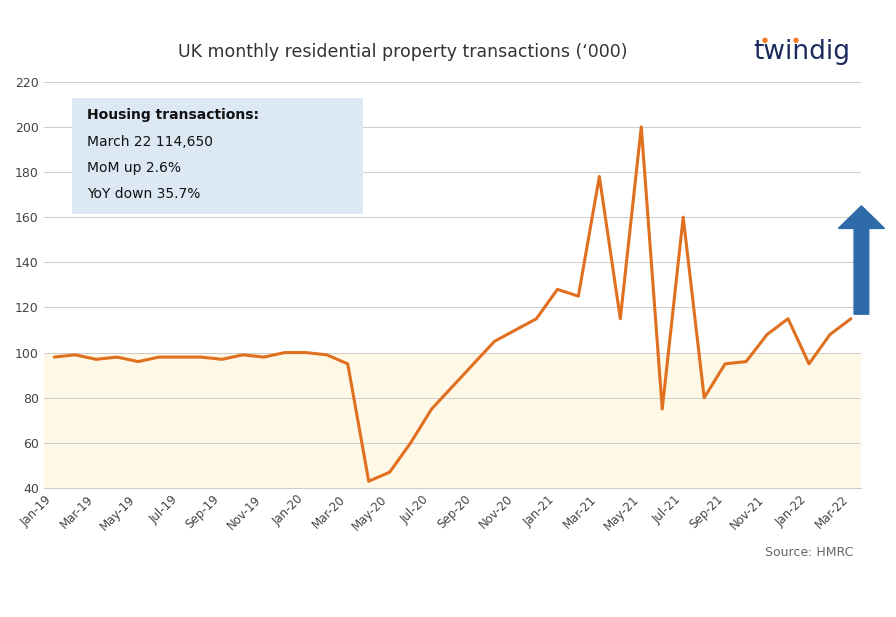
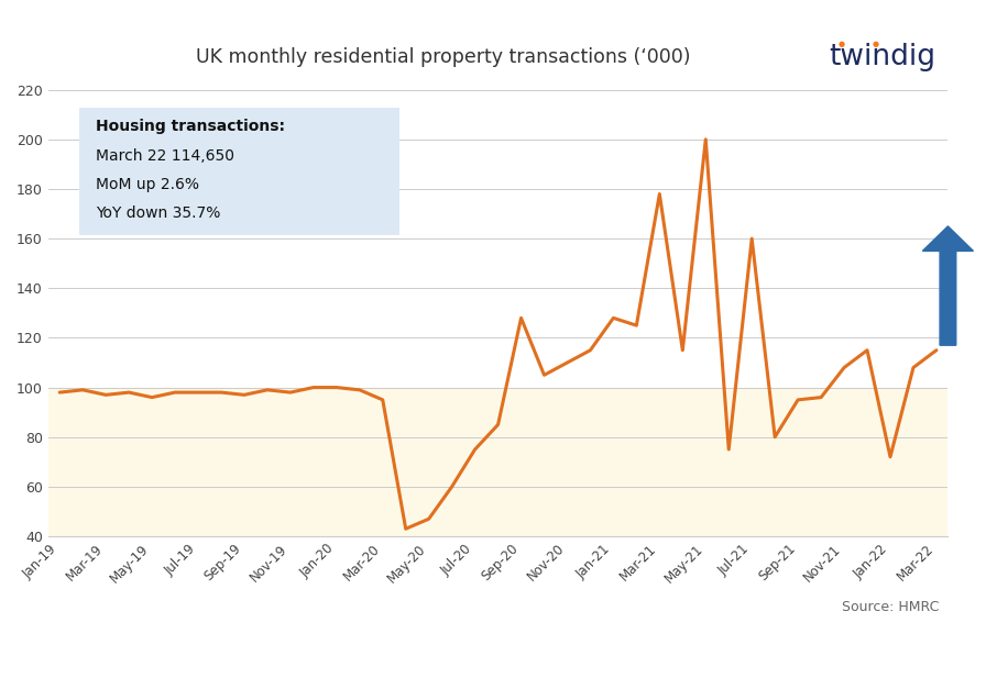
Sep-20: 95 -> 128
Jan-22: 95 -> 72
